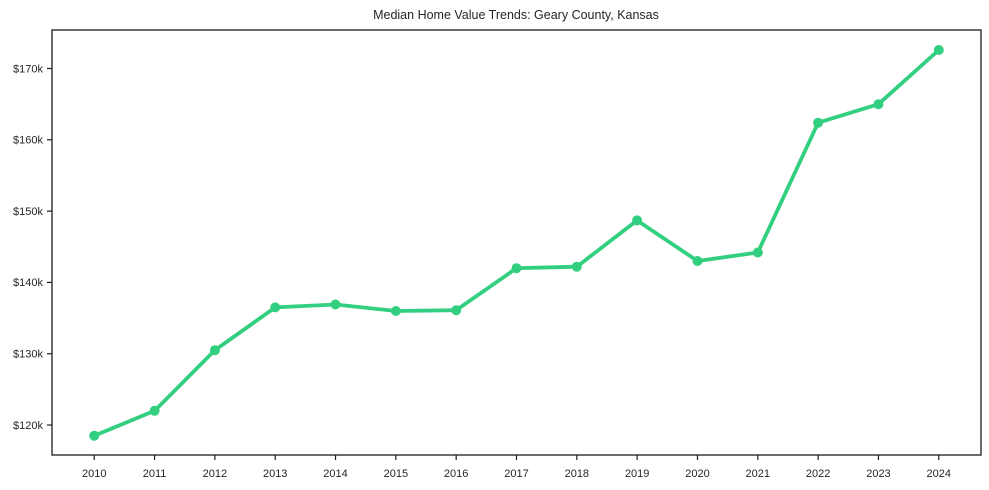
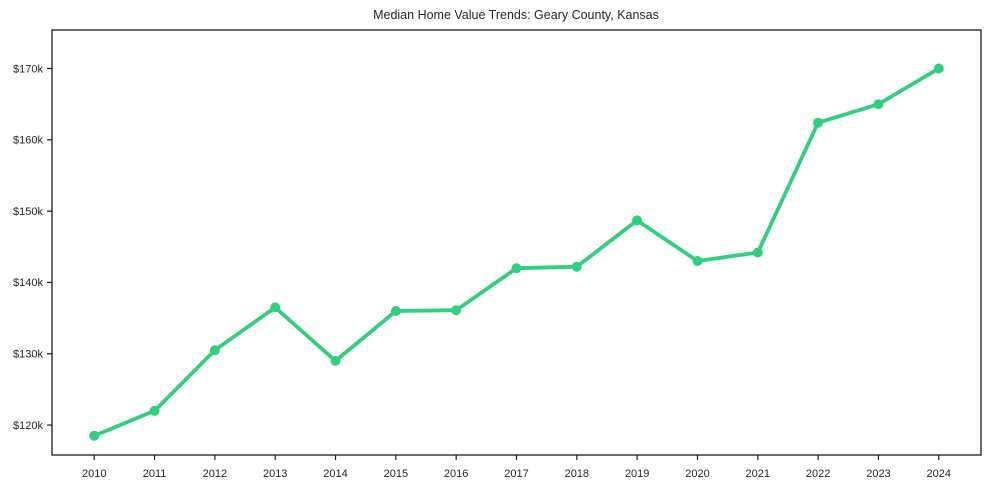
2014: $137k -> $129k
2024: $173k -> $170k
